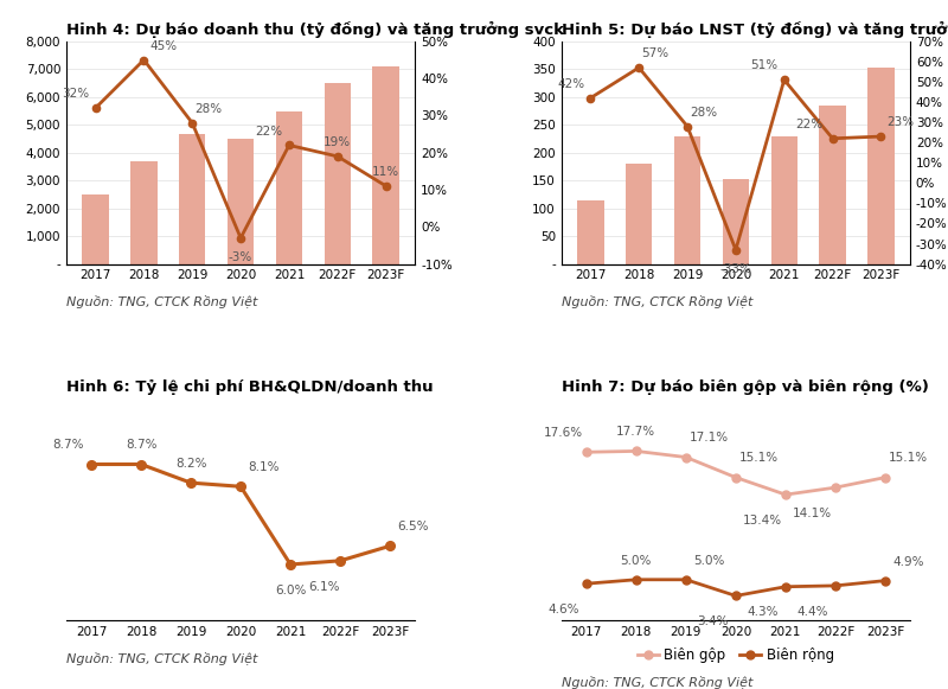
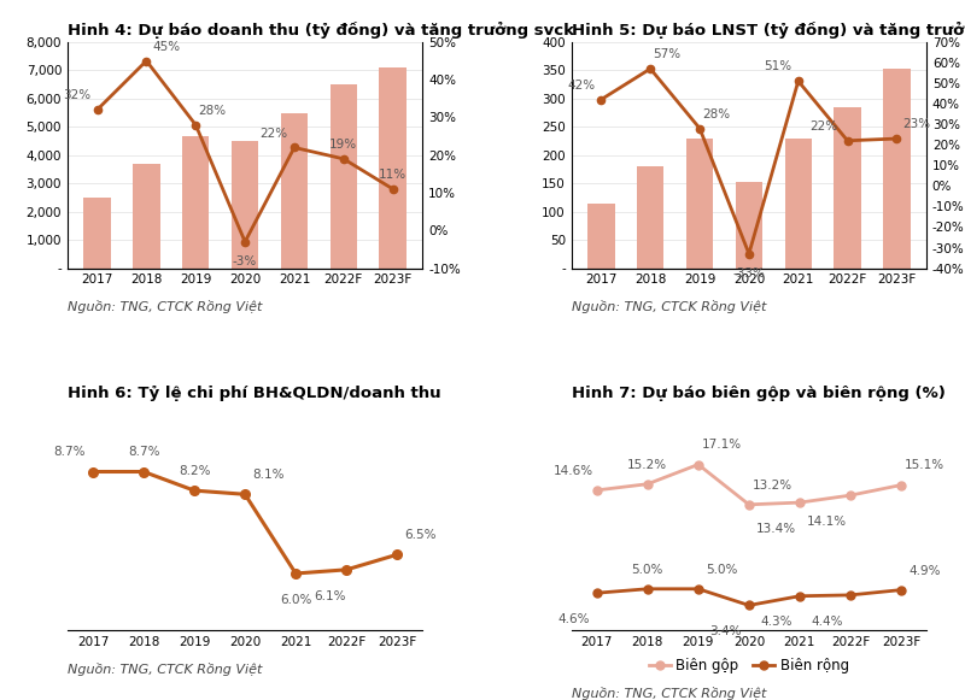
Hinh 7: Dự báo biên gộp và biên rộng (%)/Biên gộp/2017: 17.6% -> 14.6%
Hinh 7: Dự báo biên gộp và biên rộng (%)/Biên gộp/2018: 17.7% -> 15.2%
Hinh 7: Dự báo biên gộp và biên rộng (%)/Biên gộp/2020: 15.1% -> 13.2%
